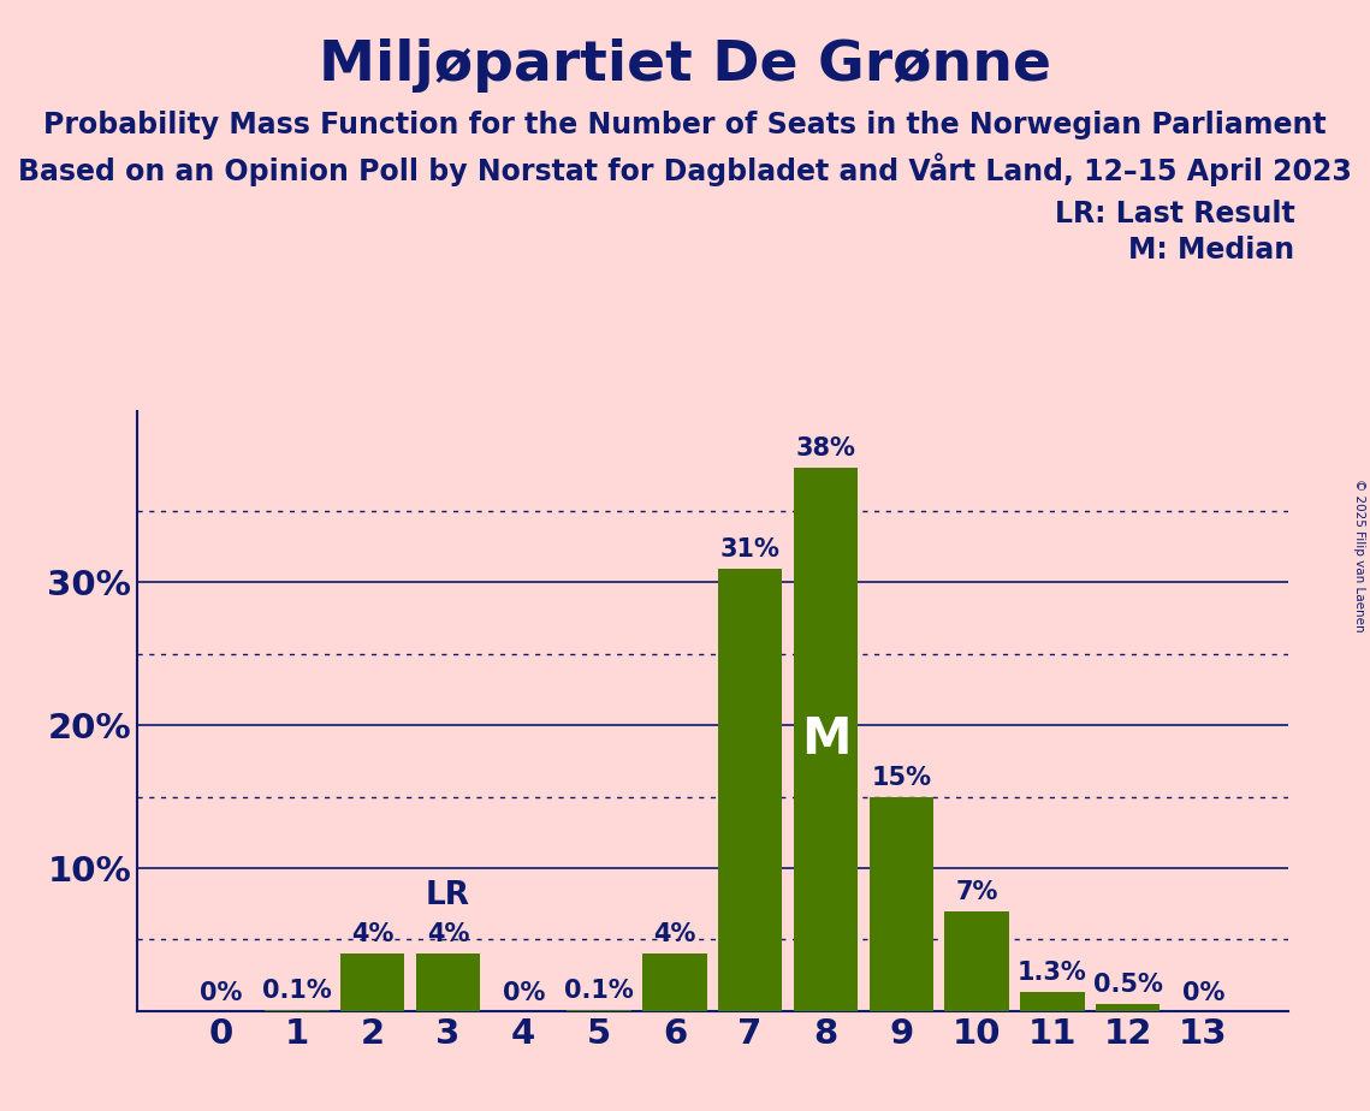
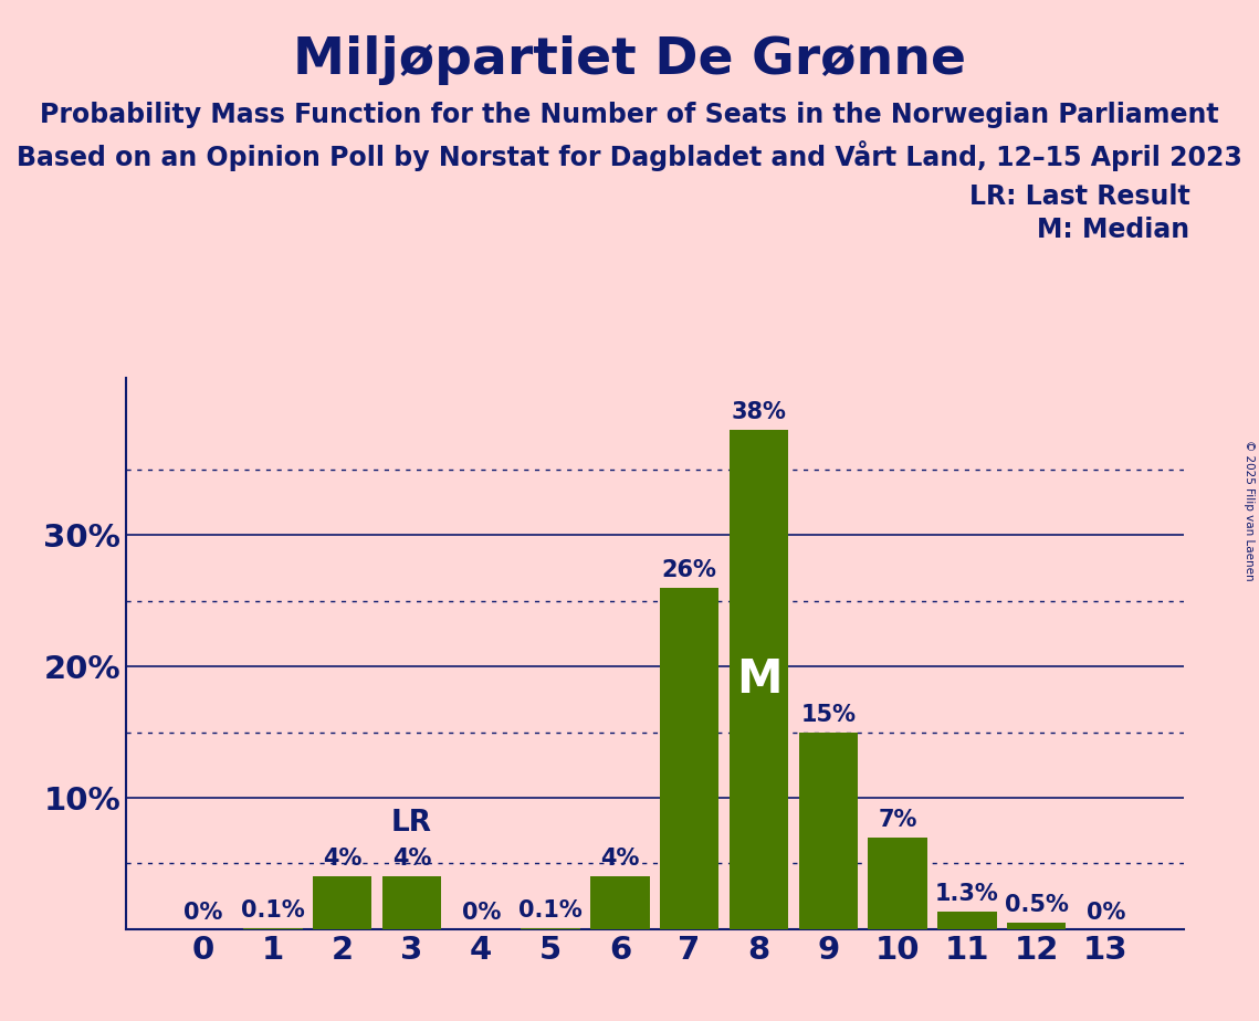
7: 31% -> 26%
